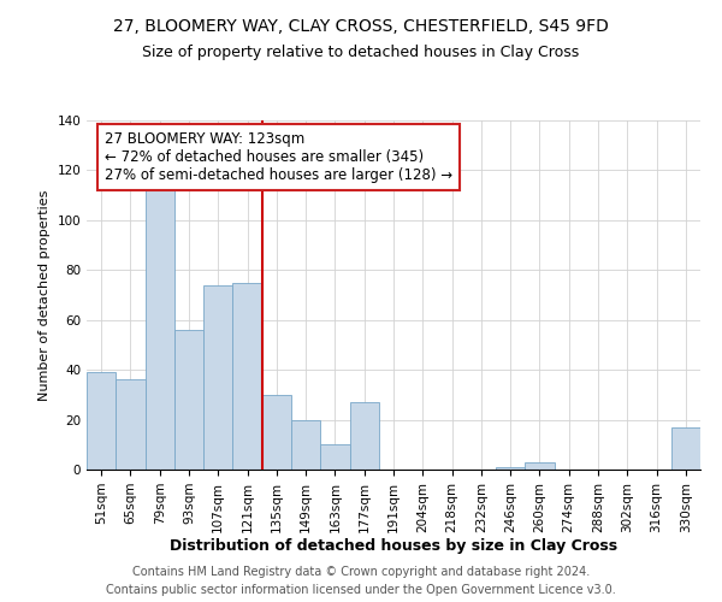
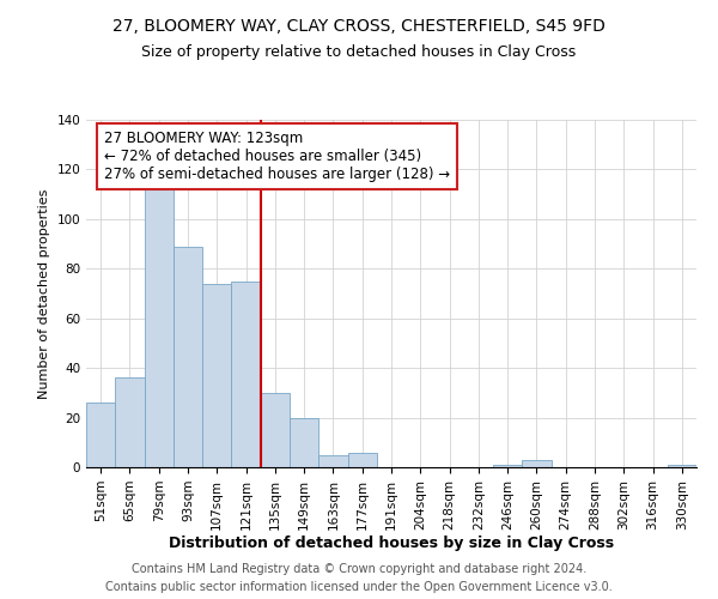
51sqm: 39 -> 26
93sqm: 56 -> 89
163sqm: 10 -> 5
177sqm: 27 -> 6
330sqm: 17 -> 1
